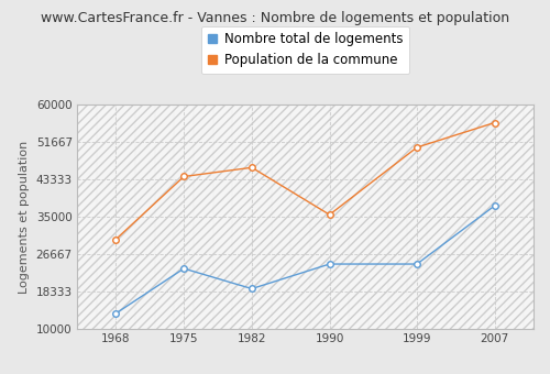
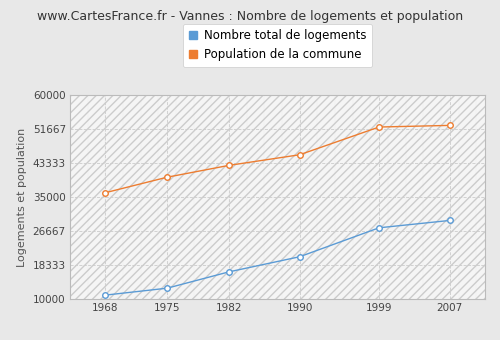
Nombre total de logements/1968: 13500 -> 11000
Population de la commune/1968: 30000 -> 36100
Nombre total de logements/1975: 23500 -> 12700
Population de la commune/1975: 44000 -> 39900
Nombre total de logements/1982: 19000 -> 16700
Population de la commune/1982: 46000 -> 42800
Nombre total de logements/1990: 24500 -> 20400
Population de la commune/1990: 35500 -> 45400
Nombre total de logements/1999: 24500 -> 27500
Population de la commune/1999: 50500 -> 52200
Nombre total de logements/2007: 37500 -> 29300
Population de la commune/2007: 56000 -> 52600
